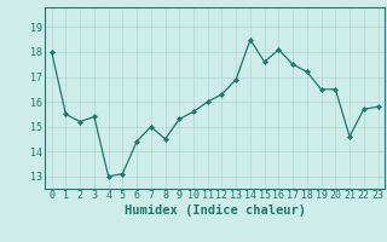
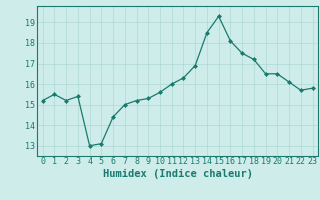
0: 18.0 -> 15.2
8: 14.5 -> 15.2
15: 17.6 -> 19.3
21: 14.6 -> 16.1
